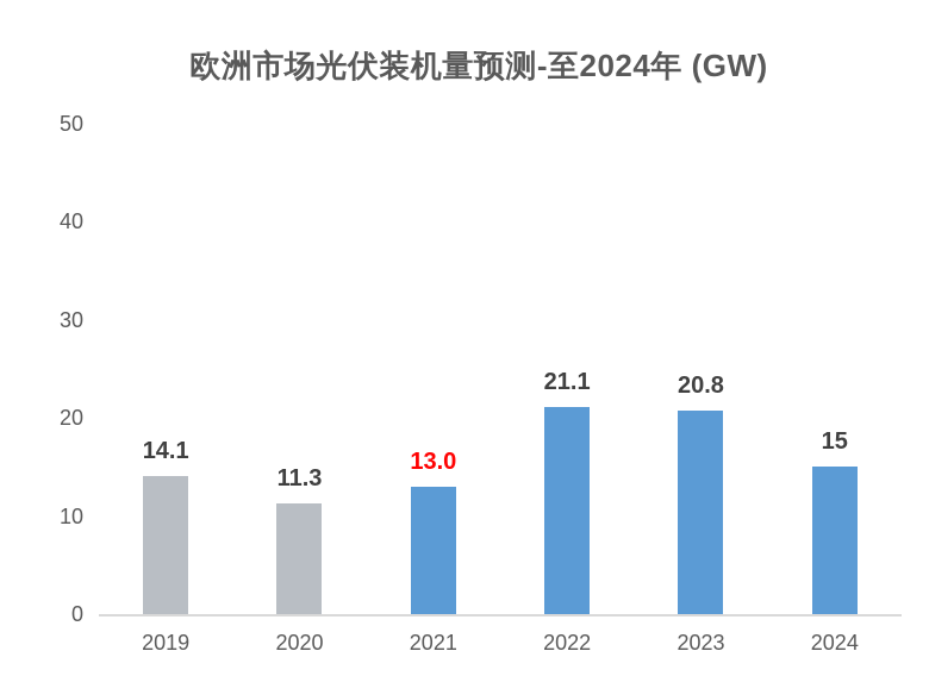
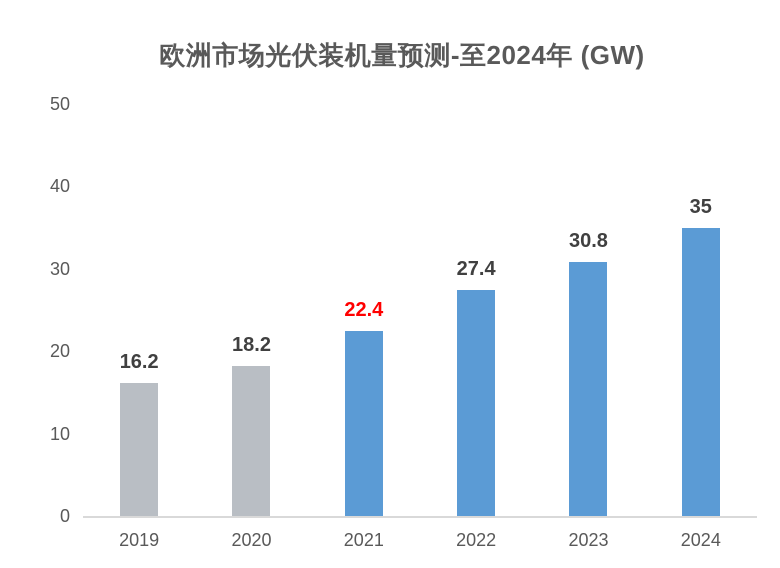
2019: 14.1 -> 16.2
2020: 11.3 -> 18.2
2021: 13.0 -> 22.4
2022: 21.1 -> 27.4
2023: 20.8 -> 30.8
2024: 15 -> 35
